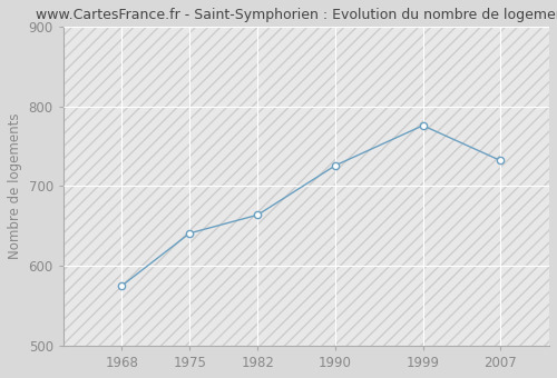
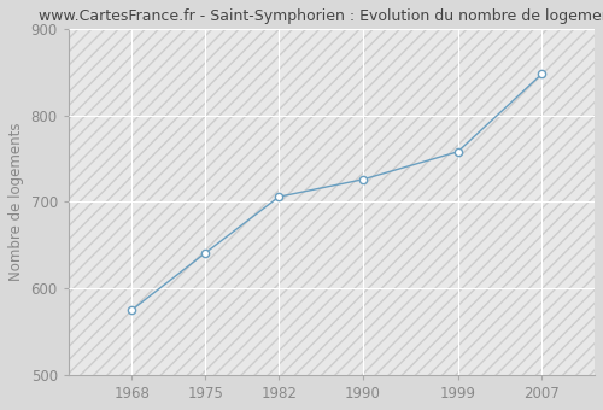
1982: 664 -> 706
1999: 776 -> 758
2007: 732 -> 848
